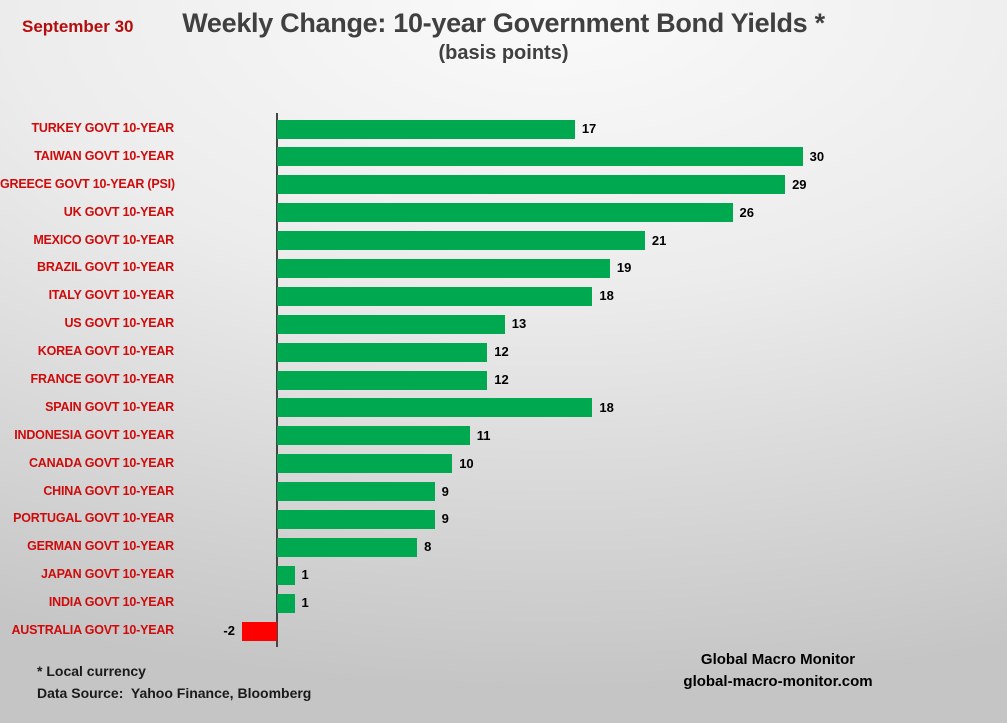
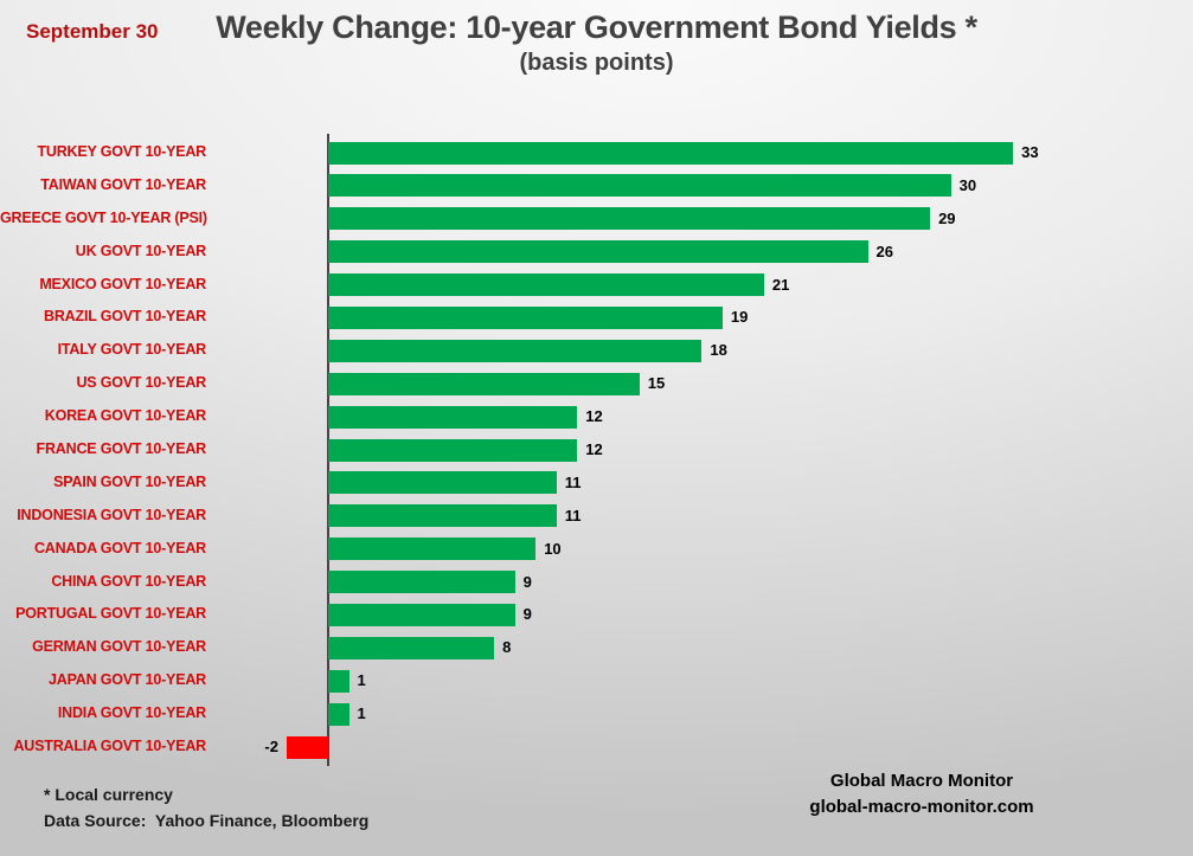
TURKEY GOVT 10-YEAR: 17 -> 33
US GOVT 10-YEAR: 13 -> 15
SPAIN GOVT 10-YEAR: 18 -> 11
